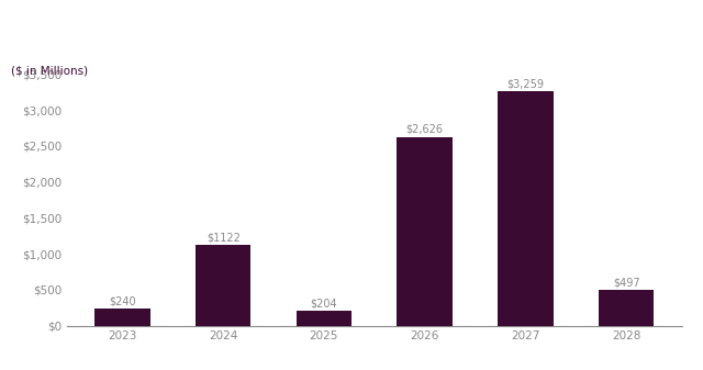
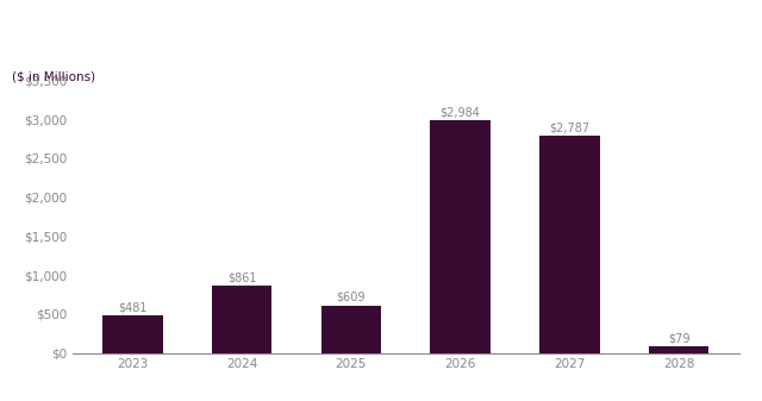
2023: $240 -> $481
2024: $1122 -> $861
2025: $204 -> $609
2026: $2,626 -> $2,984
2027: $3,259 -> $2,787
2028: $497 -> $79
